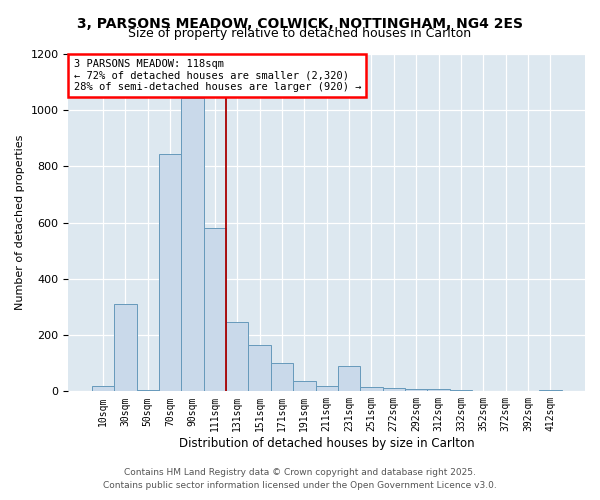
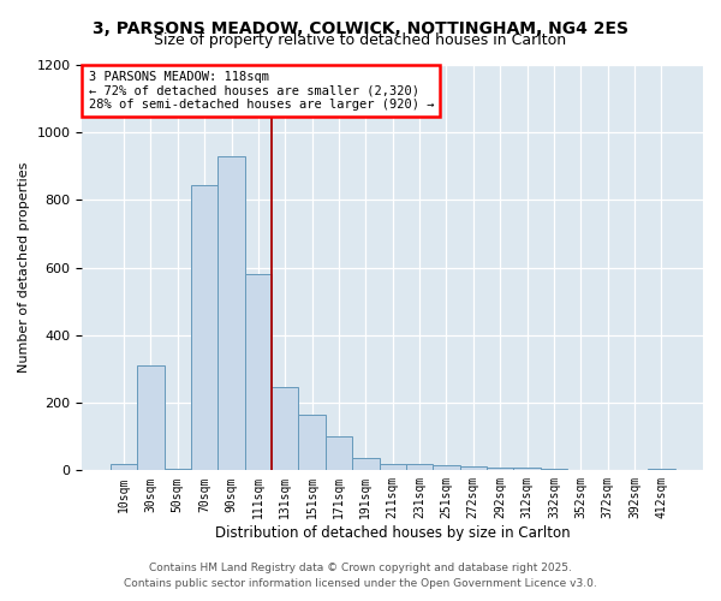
90sqm: 1045 -> 930
231sqm: 90 -> 18
